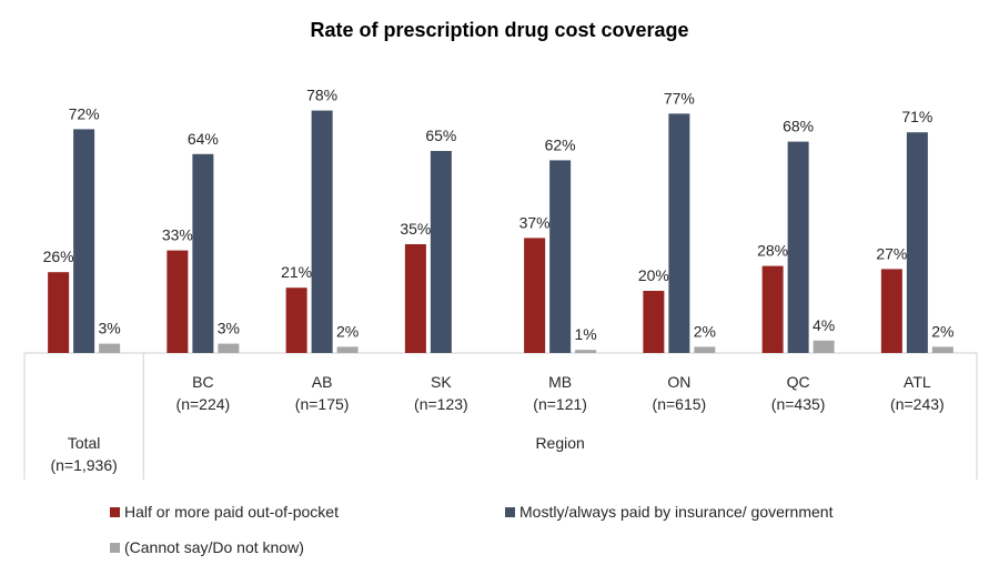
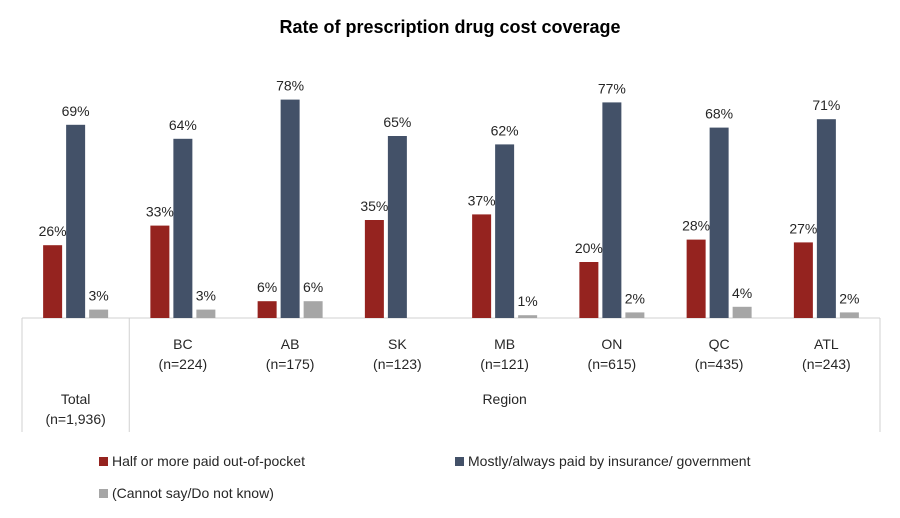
Mostly/always paid by insurance/ government/Total: 72% -> 69%
Half or more paid out-of-pocket/AB: 21% -> 6%
(Cannot say/Do not know)/AB: 2% -> 6%
